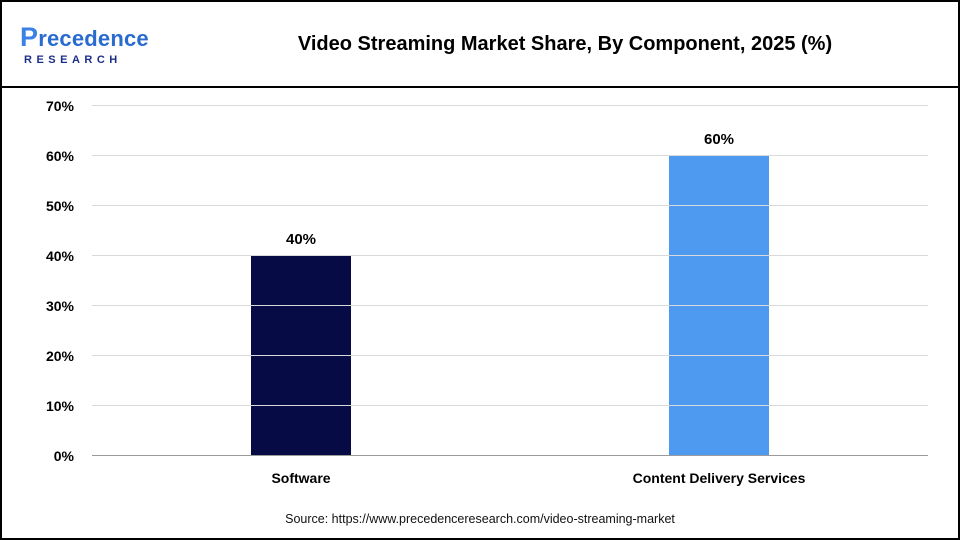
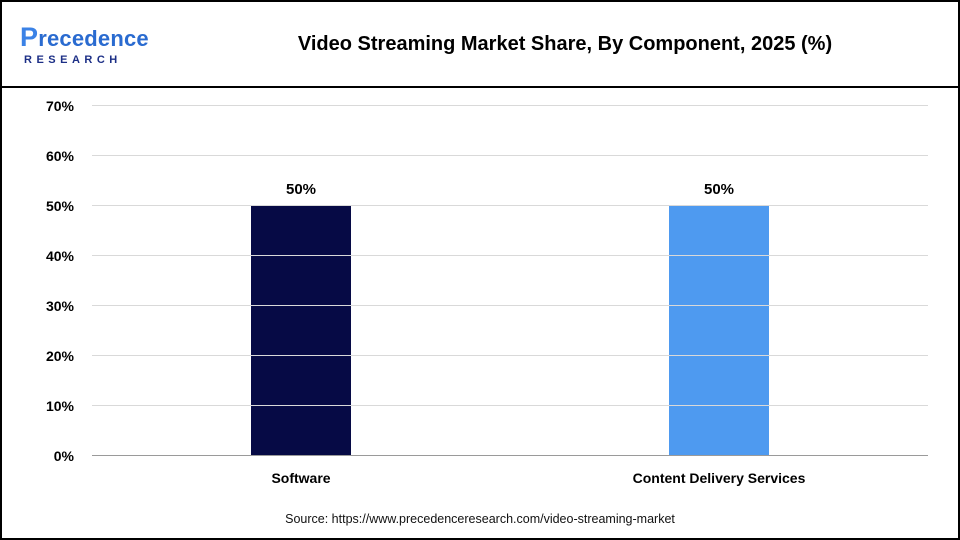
Software: 40% -> 50%
Content Delivery Services: 60% -> 50%
